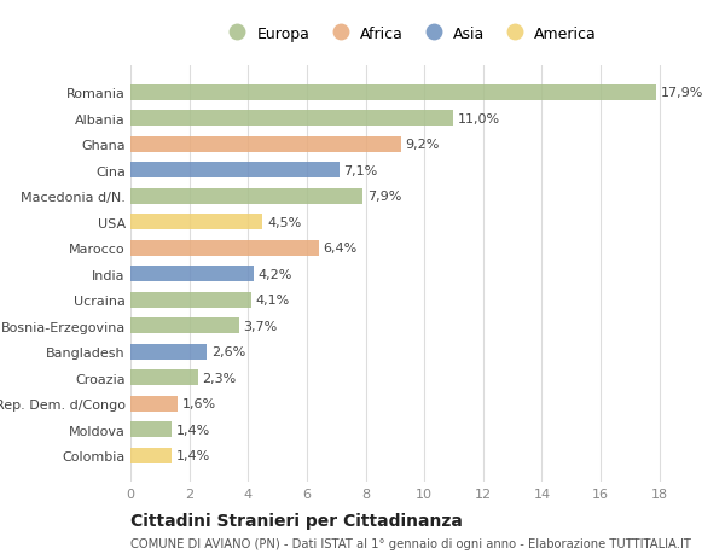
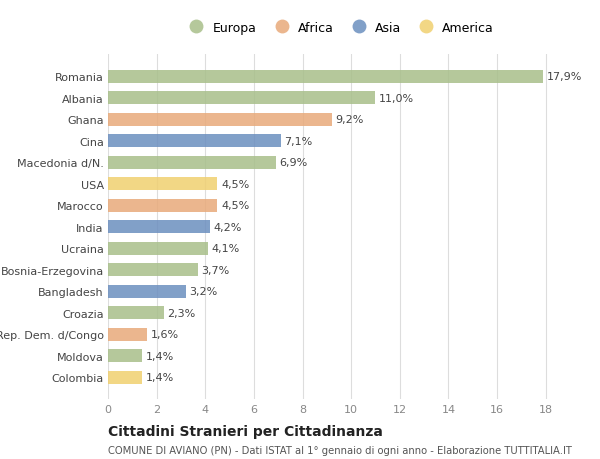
Macedonia d/N.: 7,9% -> 6,9%
Marocco: 6,4% -> 4,5%
Bangladesh: 2,6% -> 3,2%
